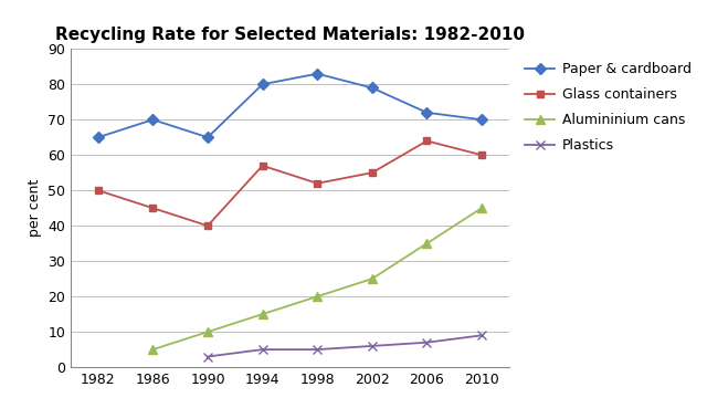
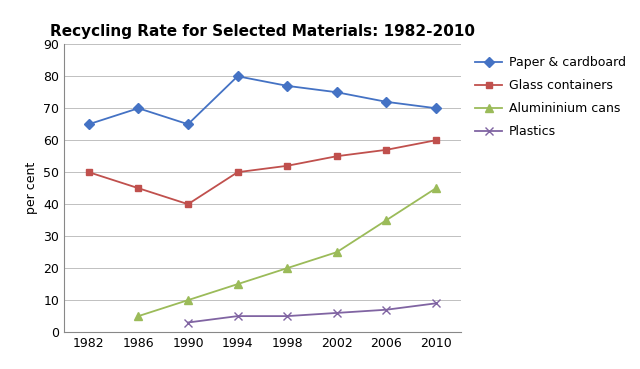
Glass containers/1994: 57 -> 50
Paper & cardboard/1998: 83 -> 77
Paper & cardboard/2002: 79 -> 75
Glass containers/2006: 64 -> 57
